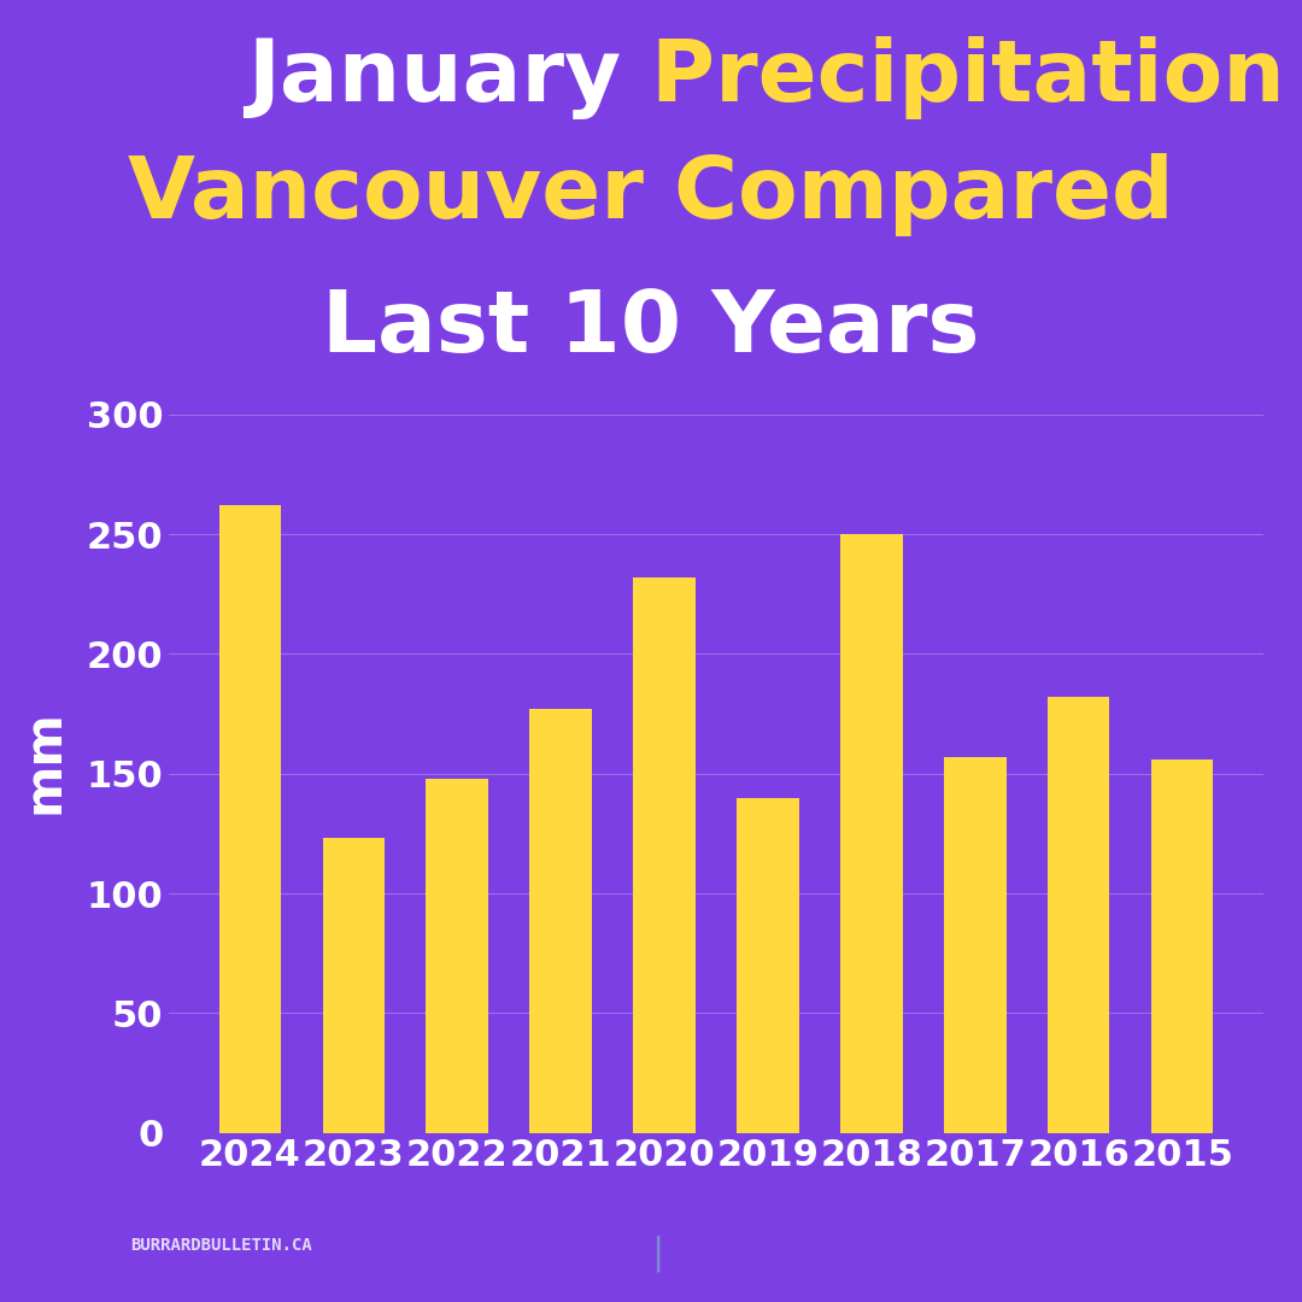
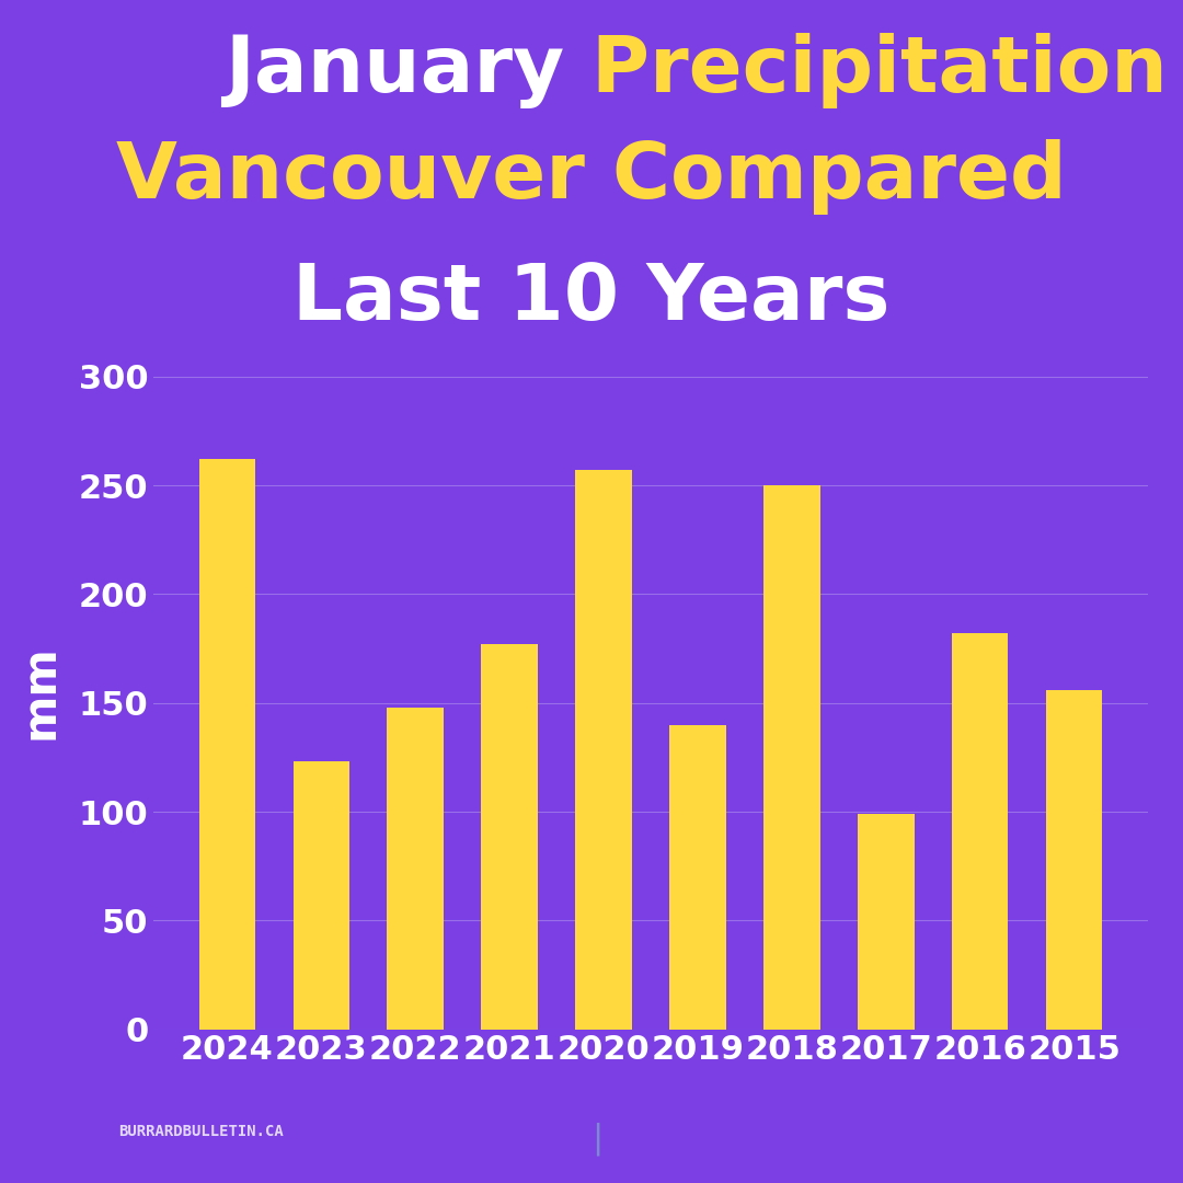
2020: 232 -> 257
2017: 157 -> 99
